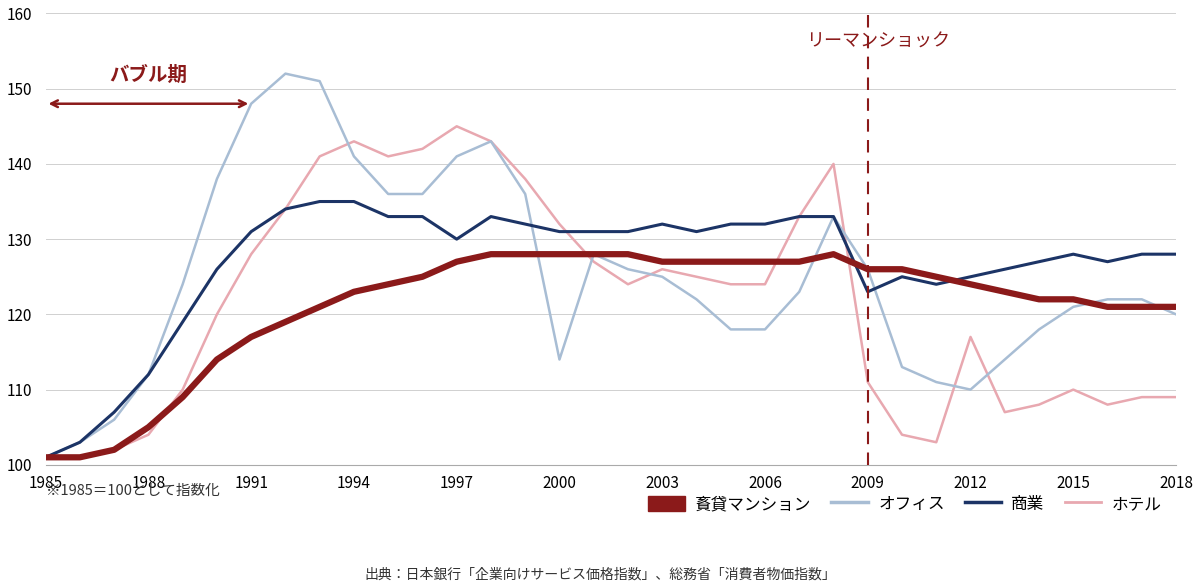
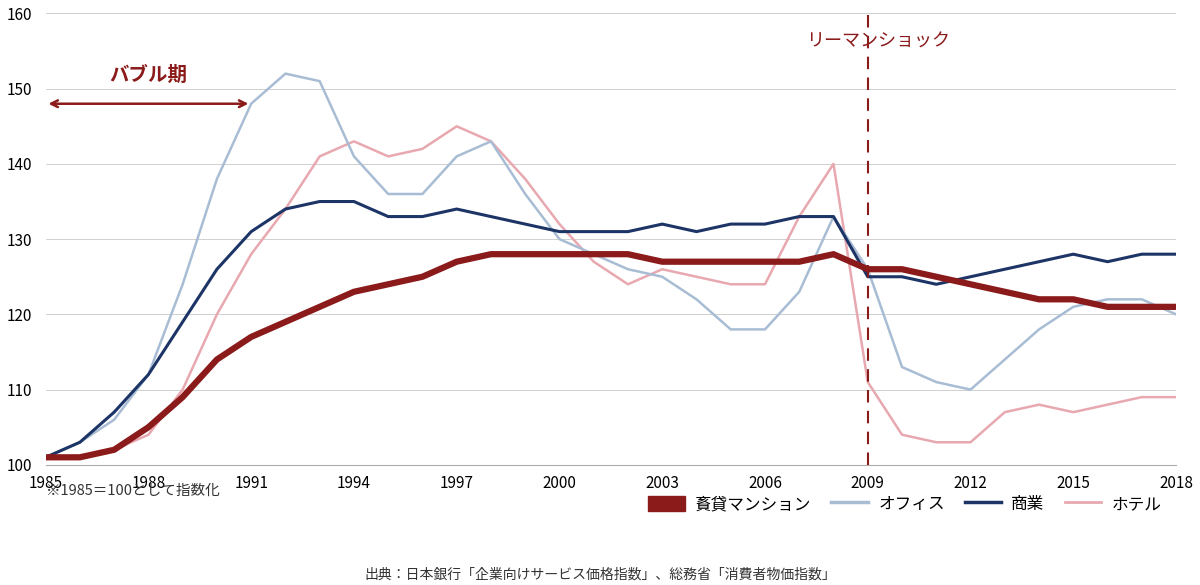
商業/1997: 130 -> 134
オフィス/2000: 114 -> 130
商業/2009: 123 -> 125
ホテル/2012: 117 -> 103
ホテル/2015: 110 -> 107
